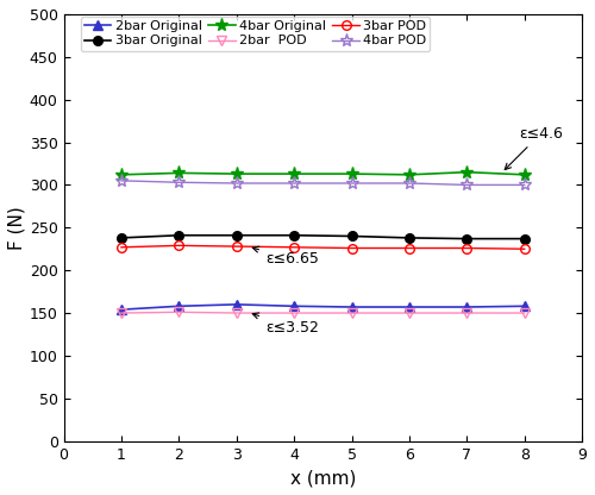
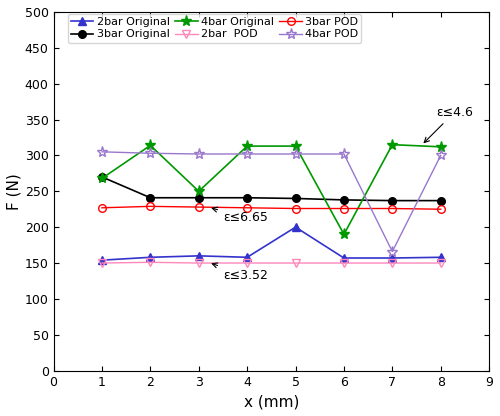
3bar Original/1: 238 -> 270
4bar Original/1: 312 -> 268
4bar Original/3: 313 -> 250
2bar Original/5: 157 -> 200
4bar Original/6: 312 -> 190
4bar POD/7: 300 -> 166
